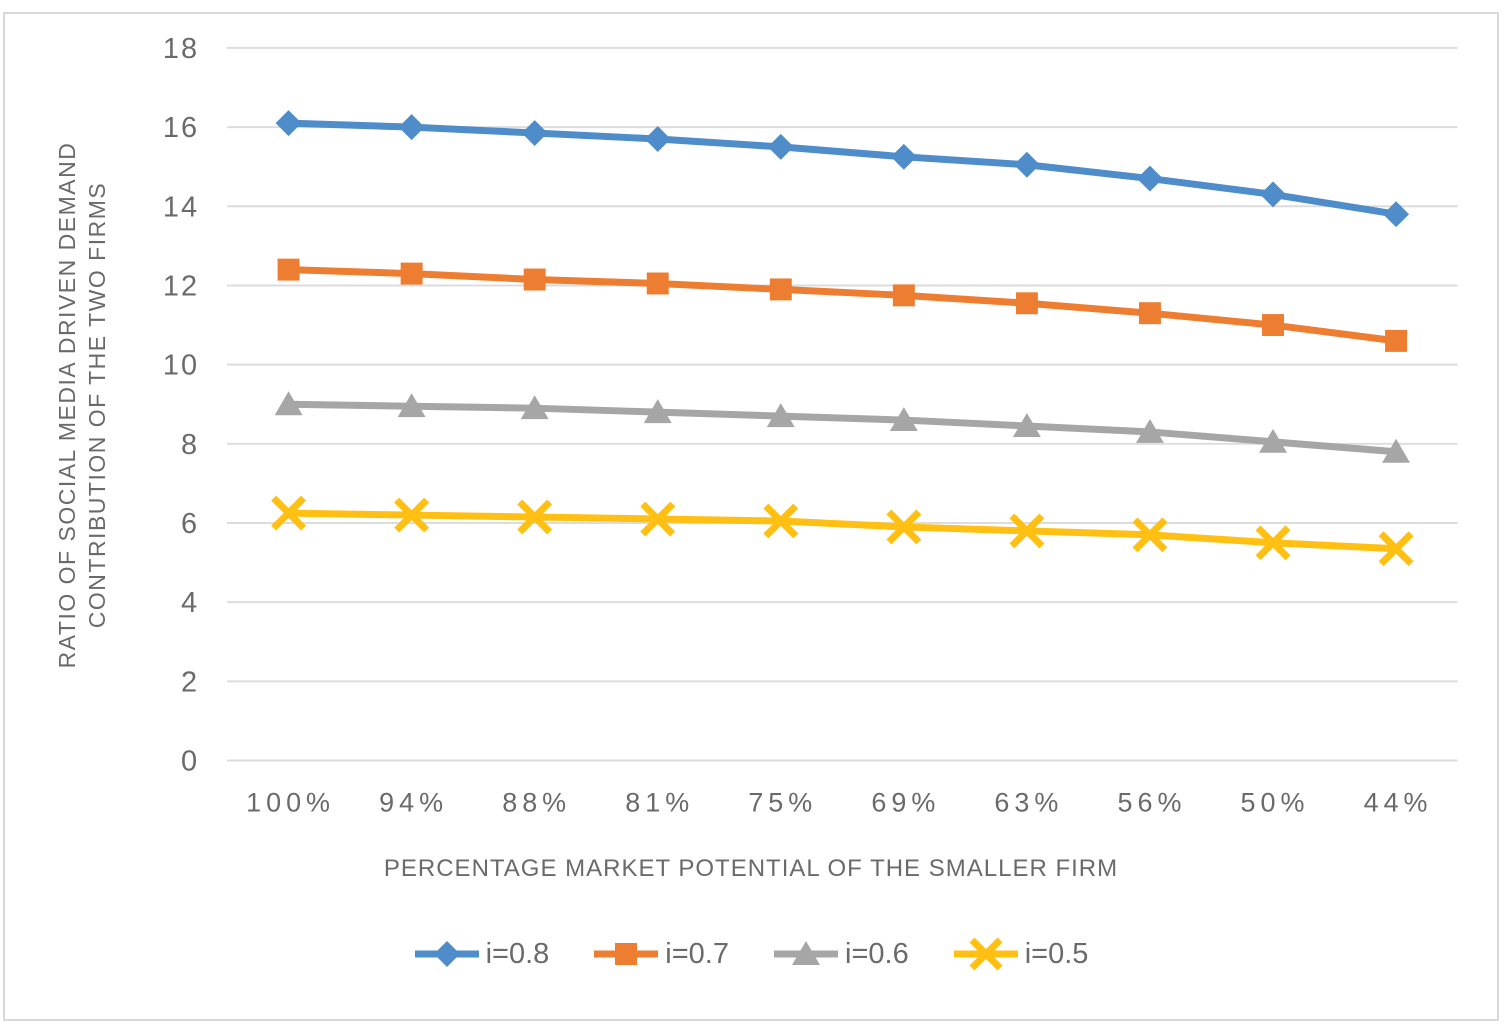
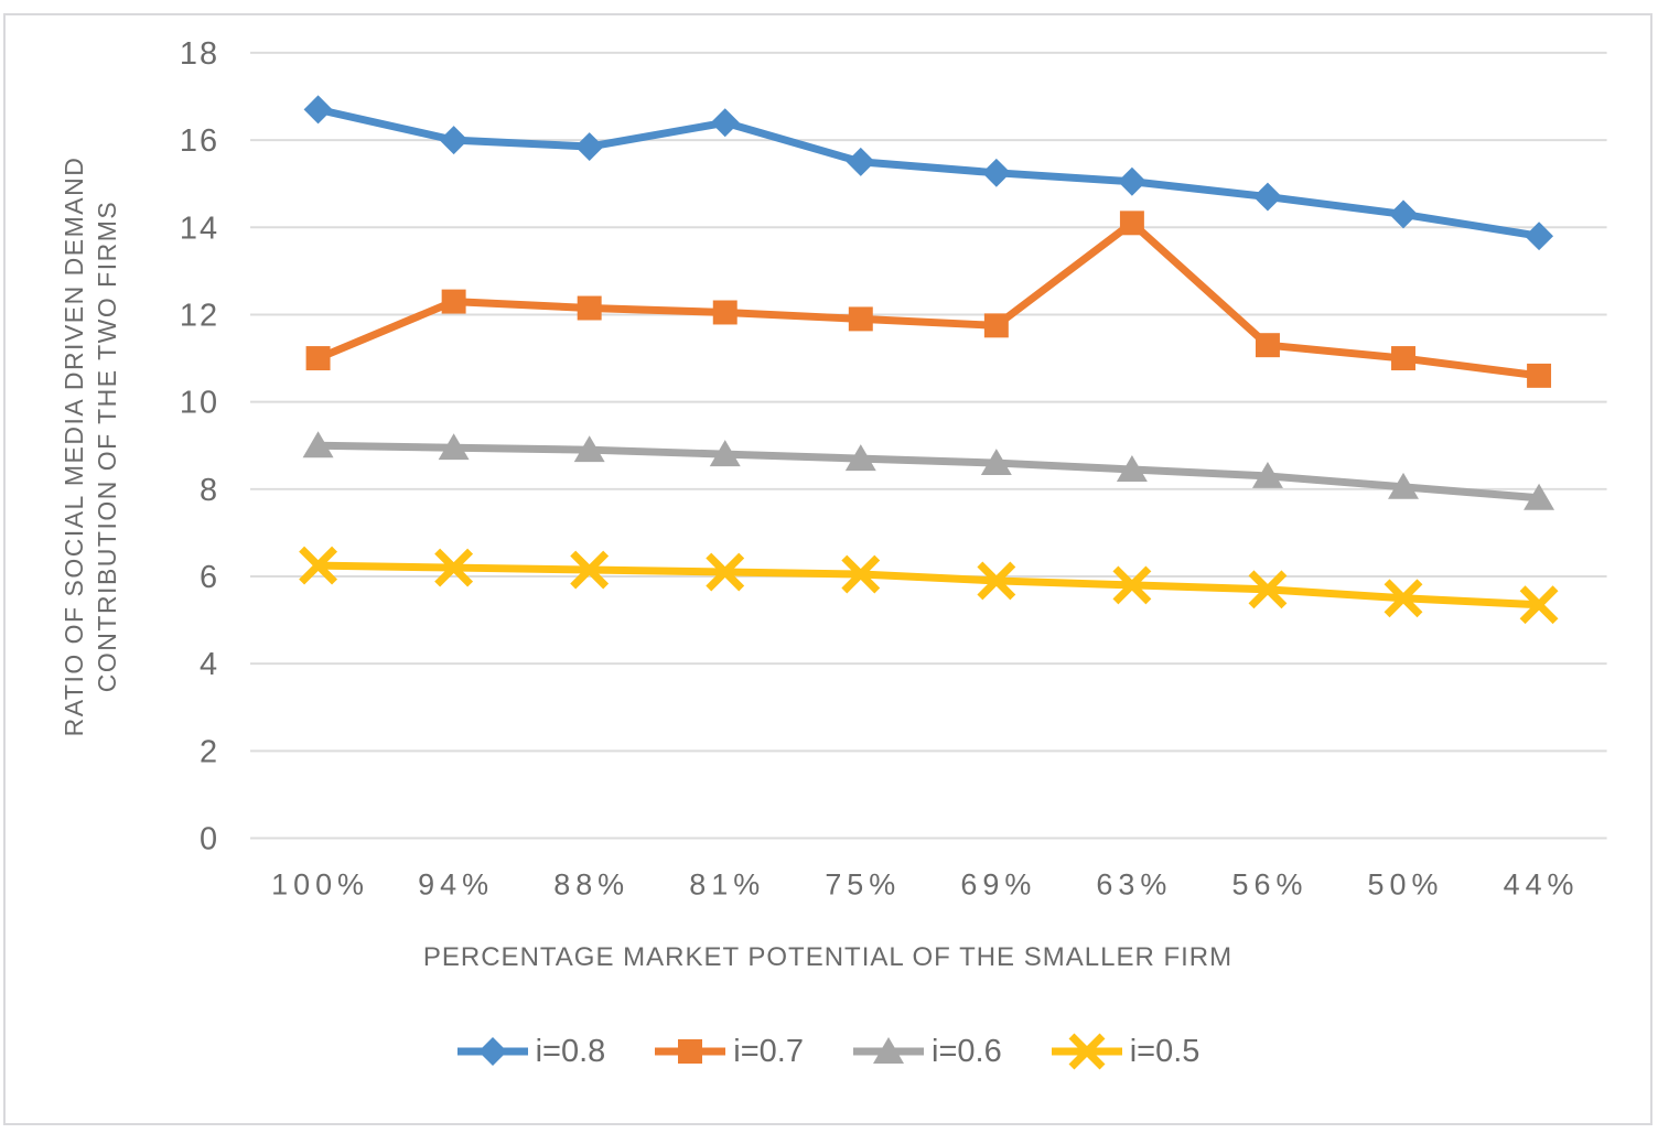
i=0.8/100%: 16.1 -> 16.7
i=0.7/100%: 12.4 -> 11.0
i=0.8/81%: 15.7 -> 16.4
i=0.7/63%: 11.6 -> 14.1
